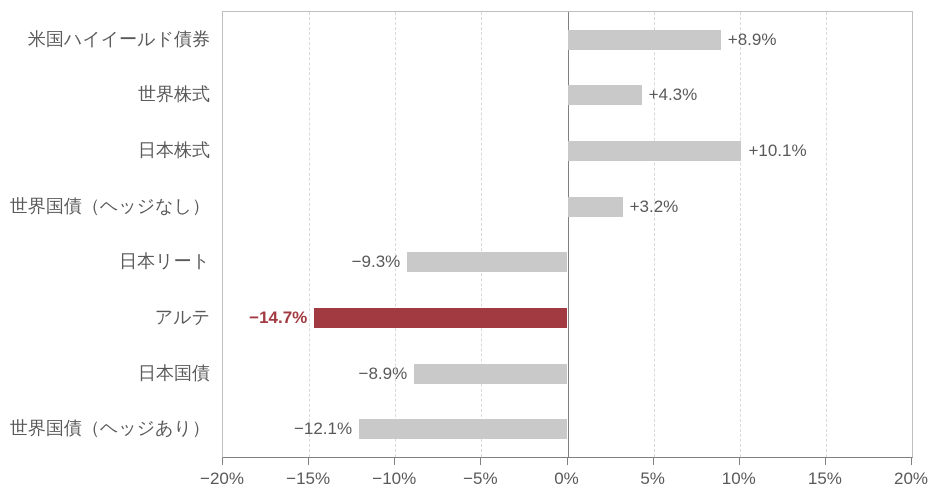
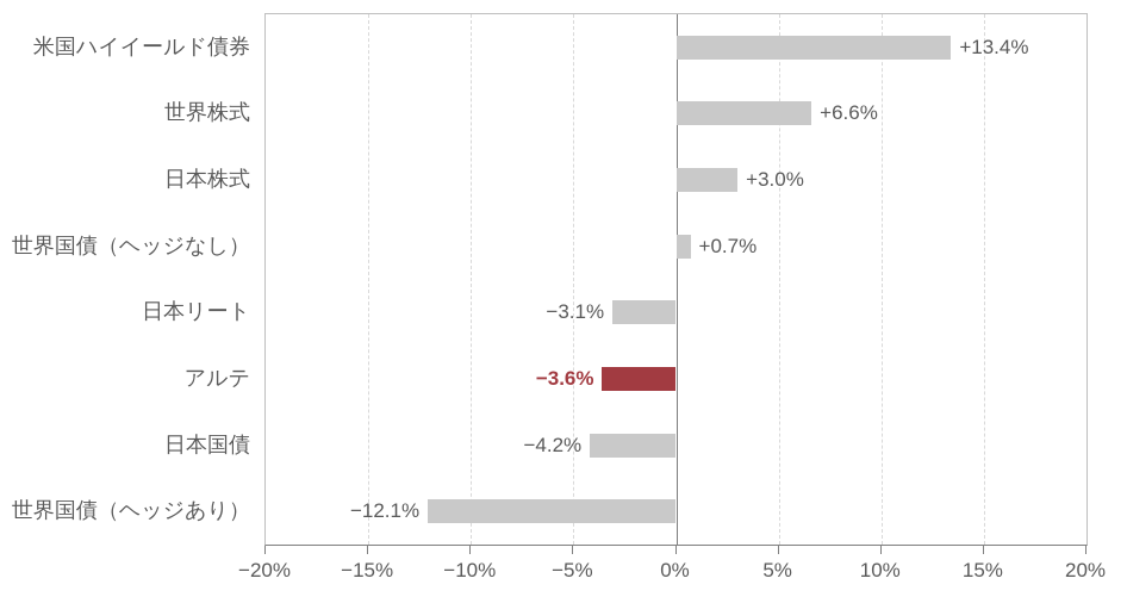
米国ハイイールド債券: +8.9% -> +13.4%
世界株式: +4.3% -> +6.6%
日本株式: +10.1% -> +3.0%
世界国債（ヘッジなし）: +3.2% -> +0.7%
日本リート: −9.3% -> −3.1%
アルテ: −14.7% -> −3.6%
日本国債: −8.9% -> −4.2%
